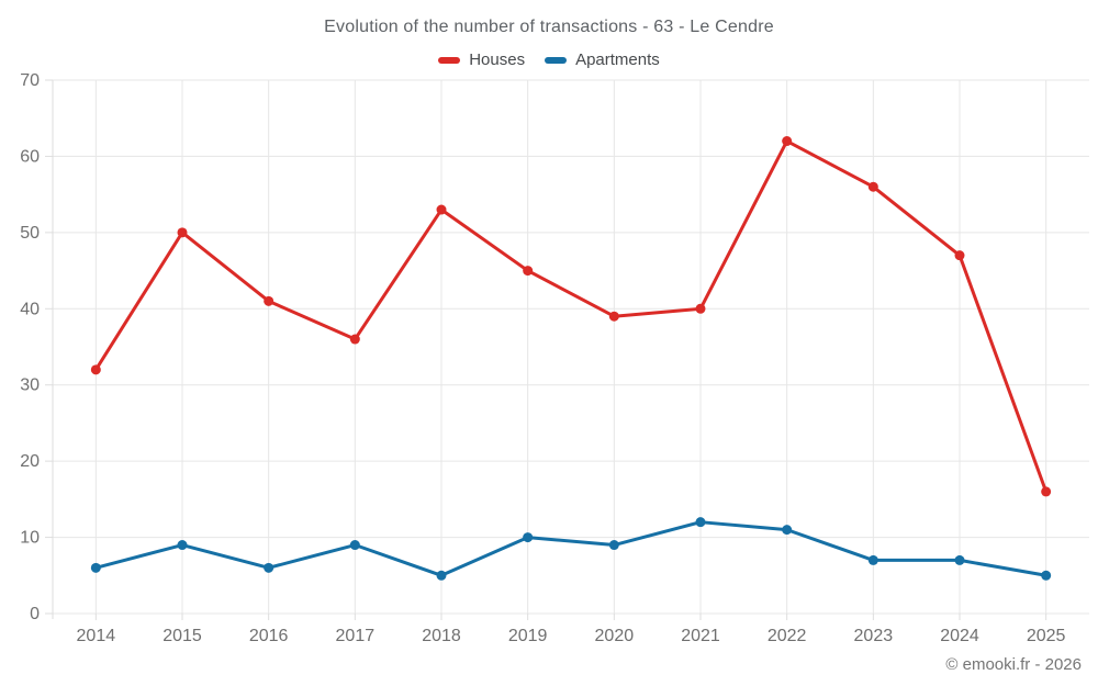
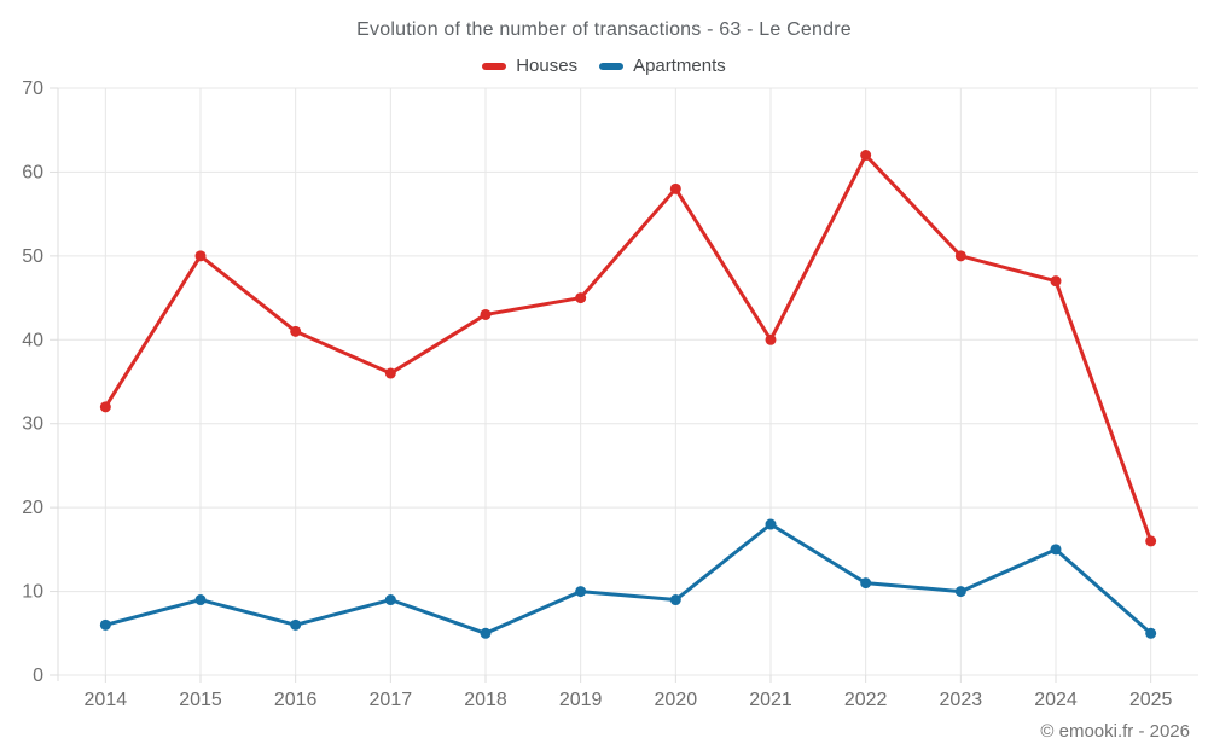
Houses/2018: 53 -> 43
Houses/2020: 39 -> 58
Apartments/2021: 12 -> 18
Houses/2023: 56 -> 50
Apartments/2023: 7 -> 10
Apartments/2024: 7 -> 15
